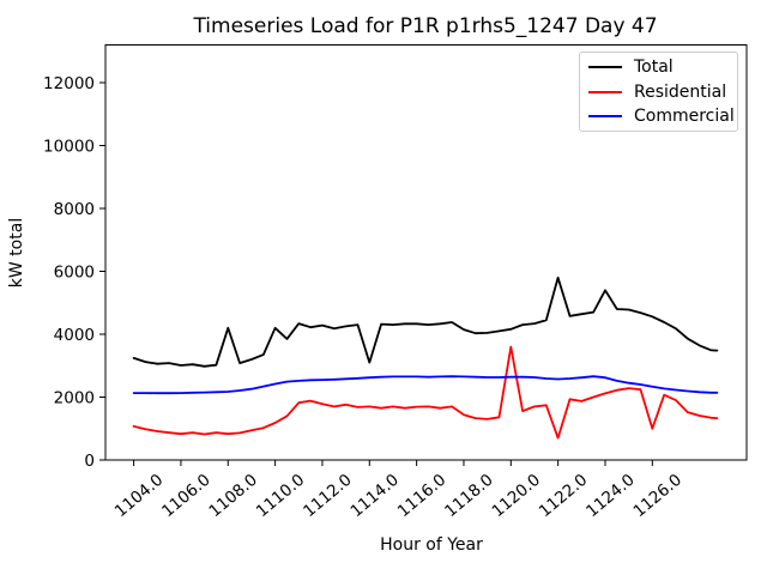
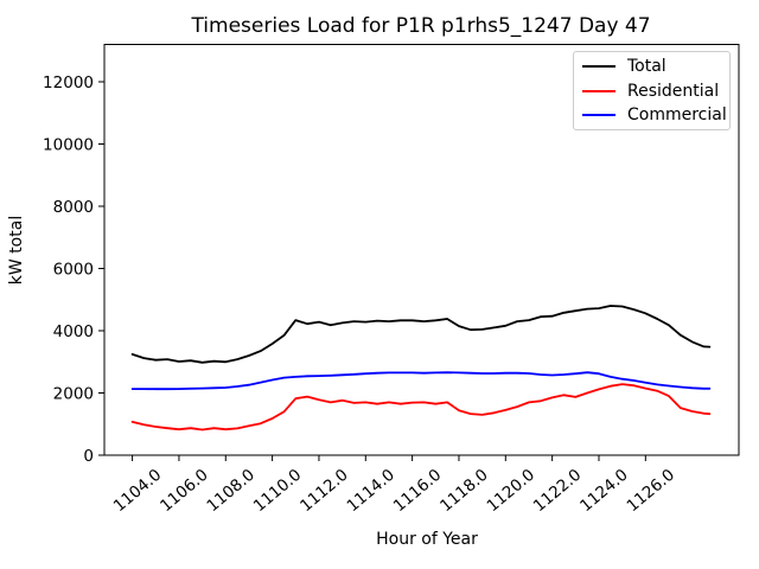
Total/1108.0: 4200 -> 3000
Total/1110.0: 4200 -> 3600
Total/1114.0: 3100 -> 4300
Residential/1120.0: 3600 -> 1400
Total/1122.0: 5800 -> 4500
Residential/1122.0: 700 -> 1800
Total/1124.0: 5400 -> 4700
Residential/1126.0: 1000 -> 2200
